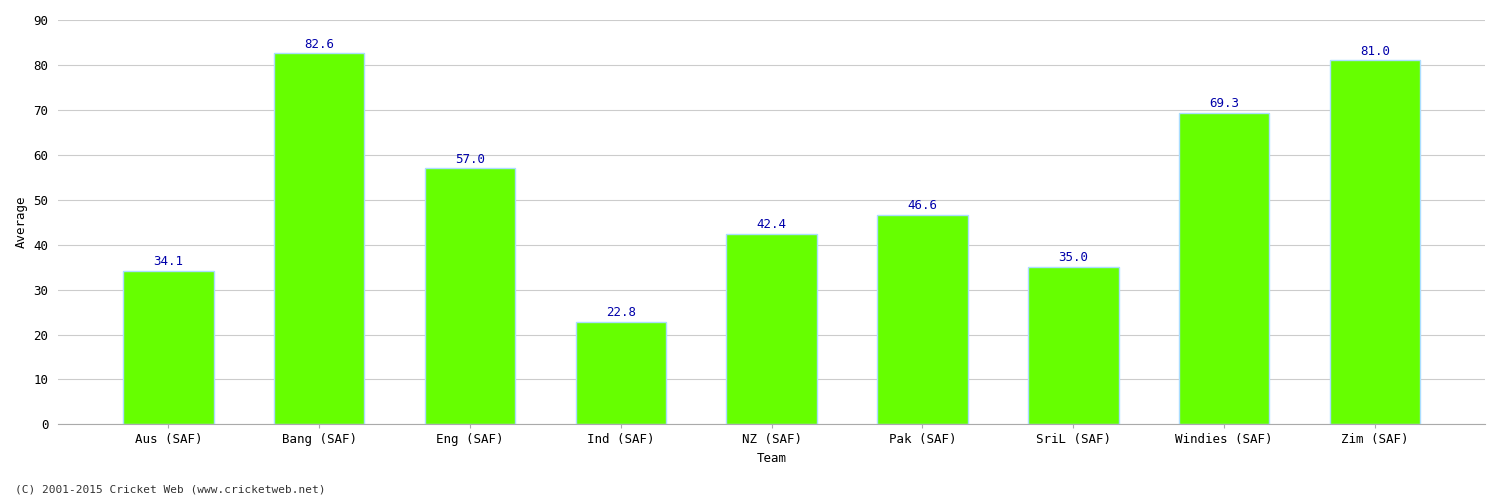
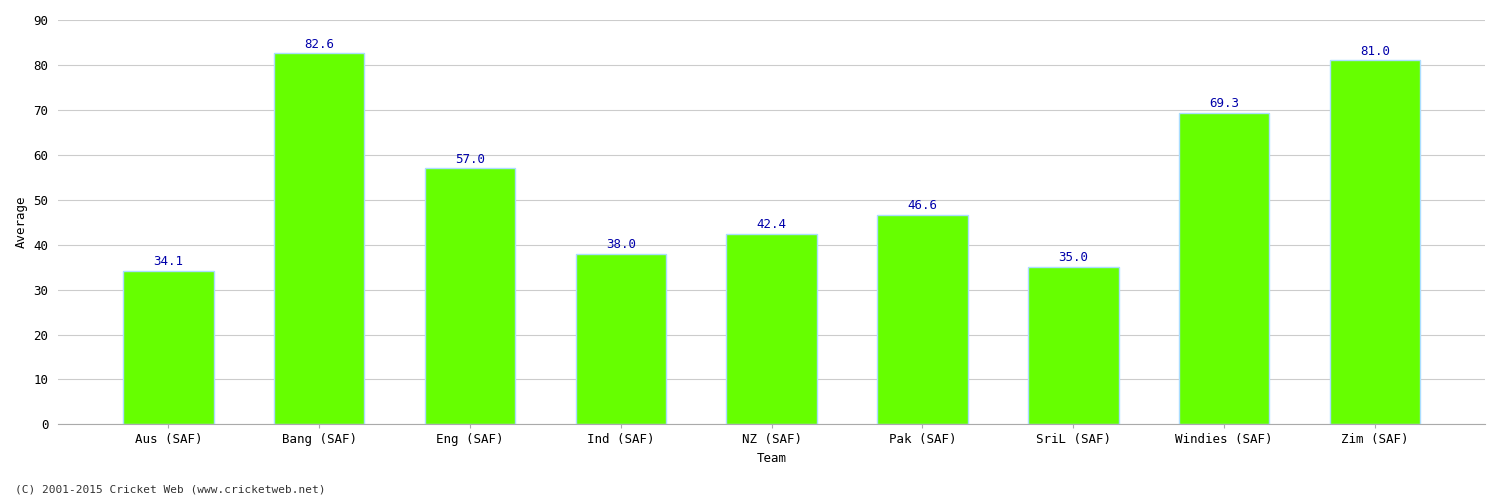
Ind (SAF): 22.8 -> 38.0
